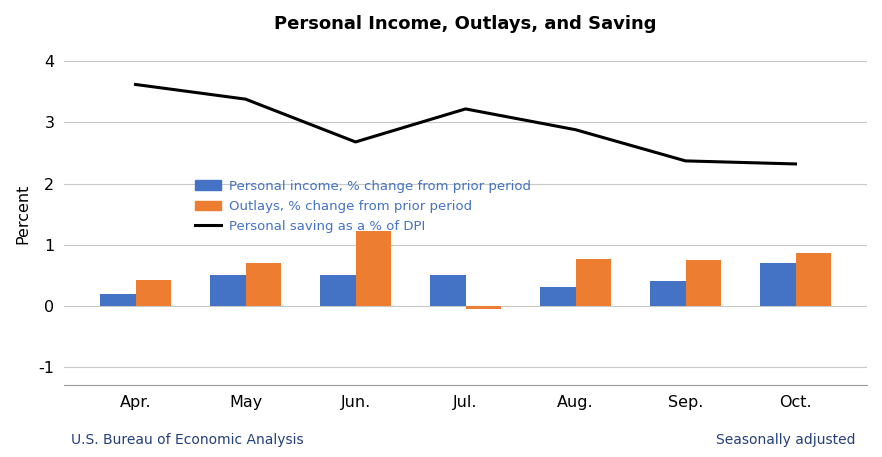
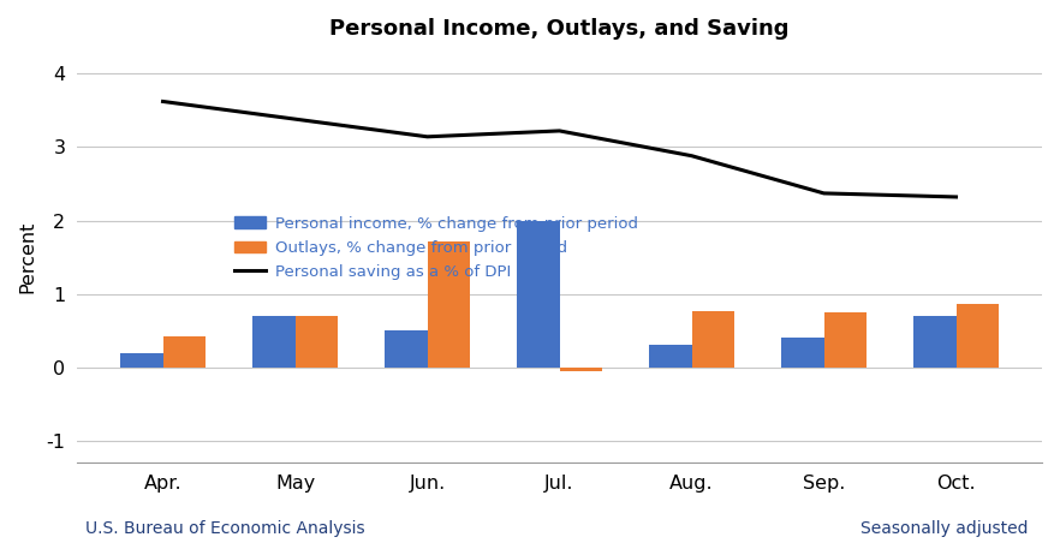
Personal income, % change from prior period/May: 0.5 -> 0.7
Personal saving as a % of DPI/Jun.: 2.68 -> 3.14
Outlays, % change from prior period/Jun.: 1.22 -> 1.72
Personal income, % change from prior period/Jul.: 0.5 -> 2.0
